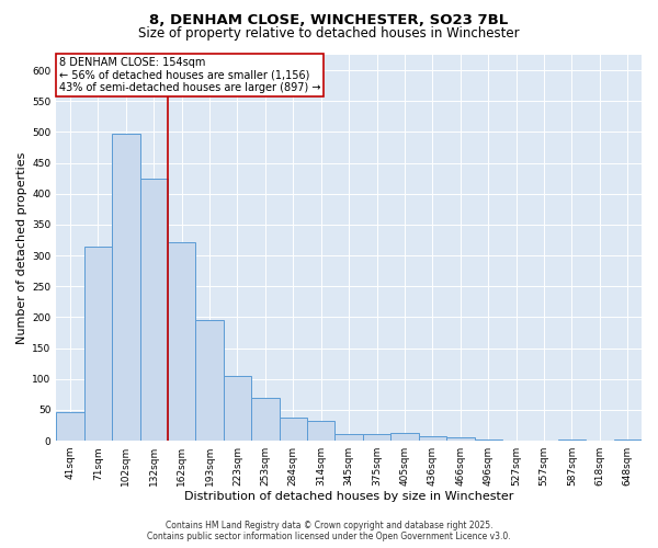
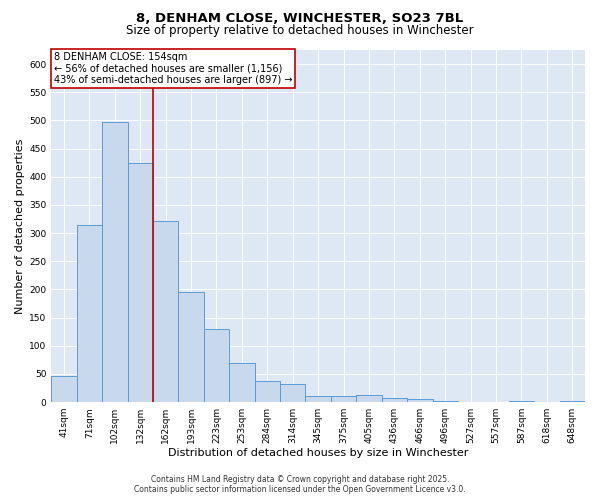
223sqm: 105 -> 130
